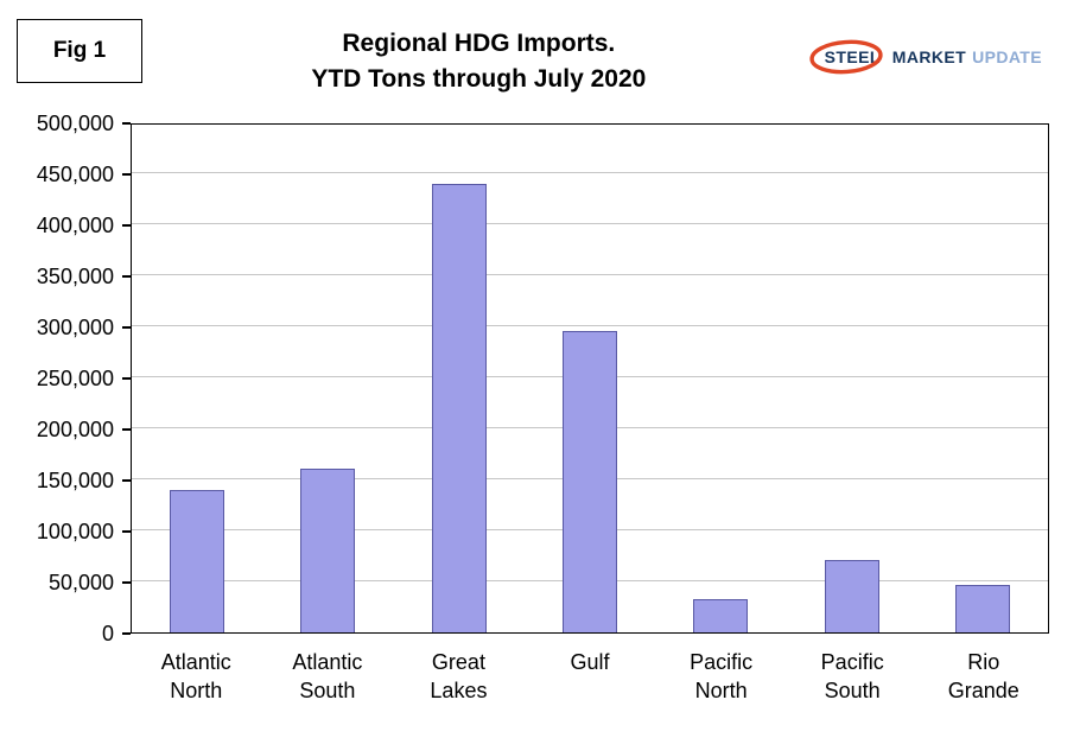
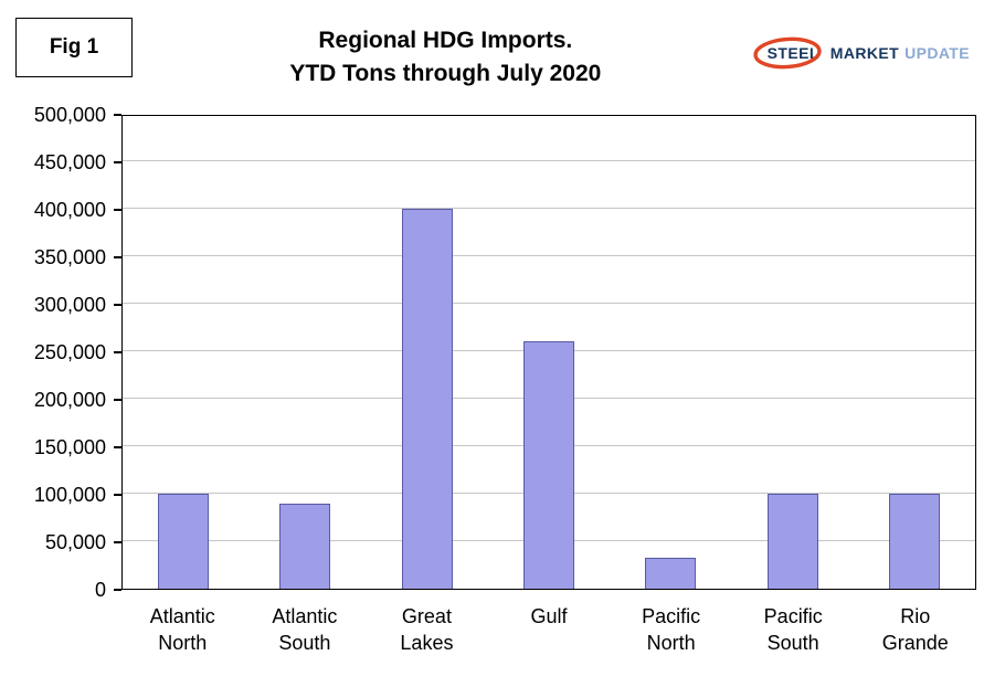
Atlantic North: 140000 -> 100000
Atlantic South: 160000 -> 90000
Great Lakes: 440000 -> 400000
Gulf: 300000 -> 260000
Pacific South: 70000 -> 100000
Rio Grande: 50000 -> 100000
